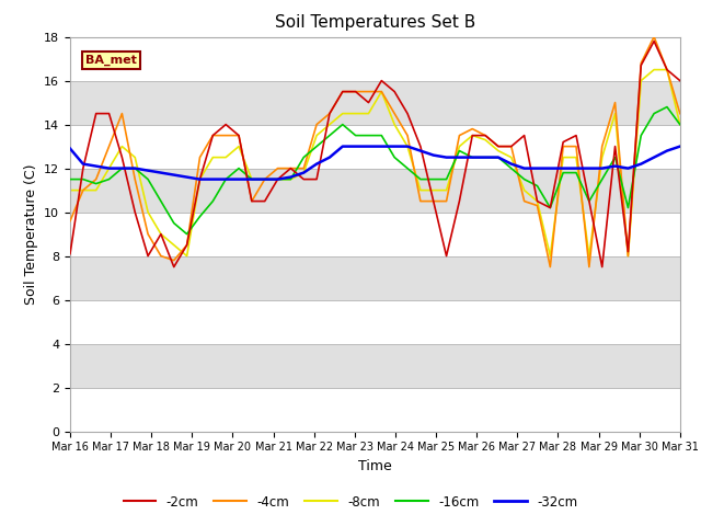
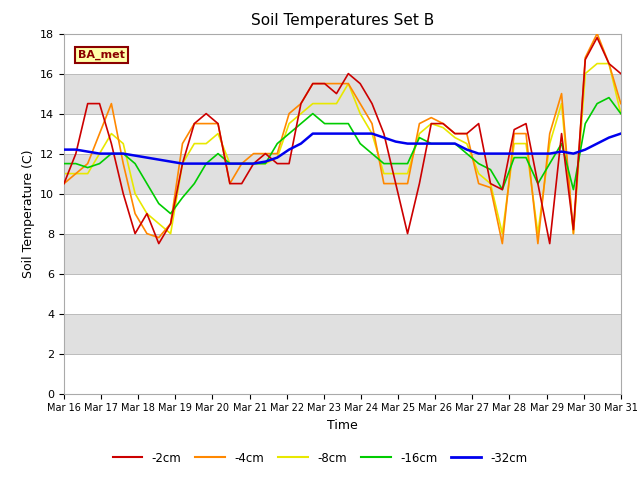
-2cm/Mar 16: 8.1 -> 10.5
-4cm/Mar 16: 9.6 -> 10.5
-32cm/Mar 16: 12.9 -> 12.2
